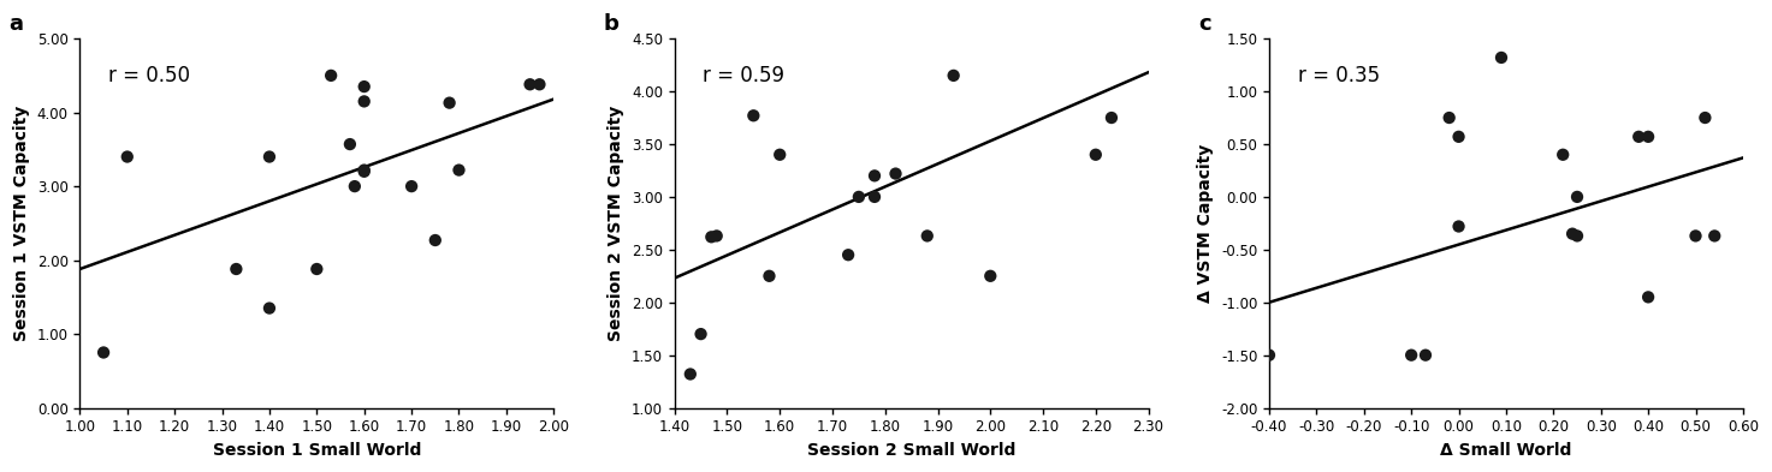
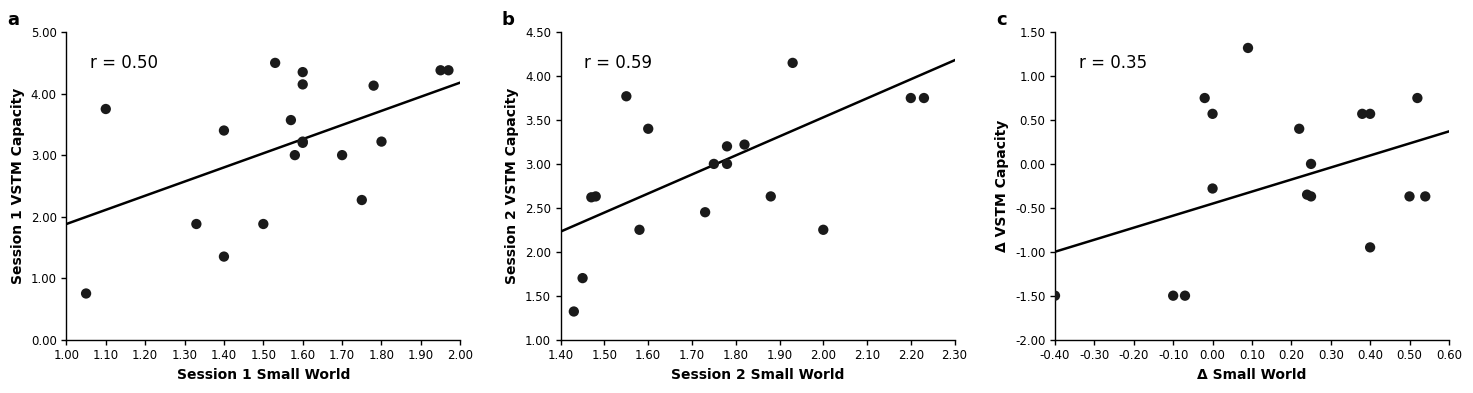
1.10: 3.40 -> 3.75
2.20: 3.40 -> 3.75
